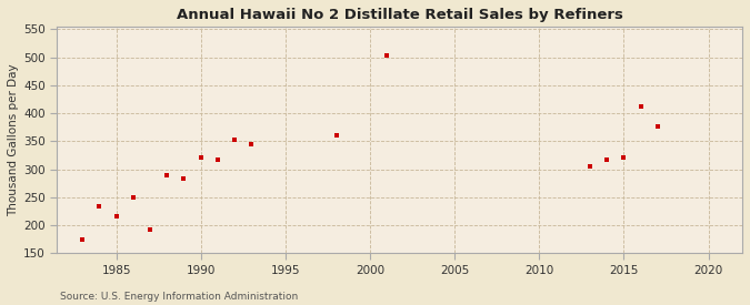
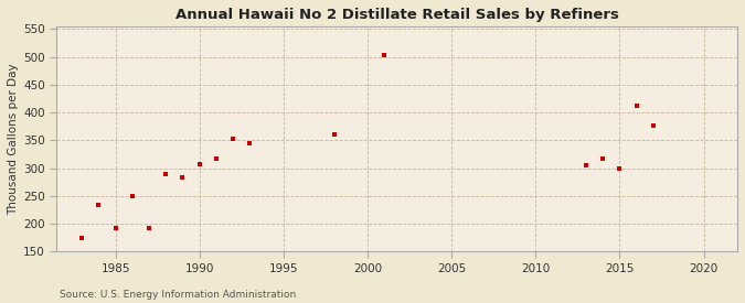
1985: 216 -> 192
1990: 322 -> 308
2015: 322 -> 300
